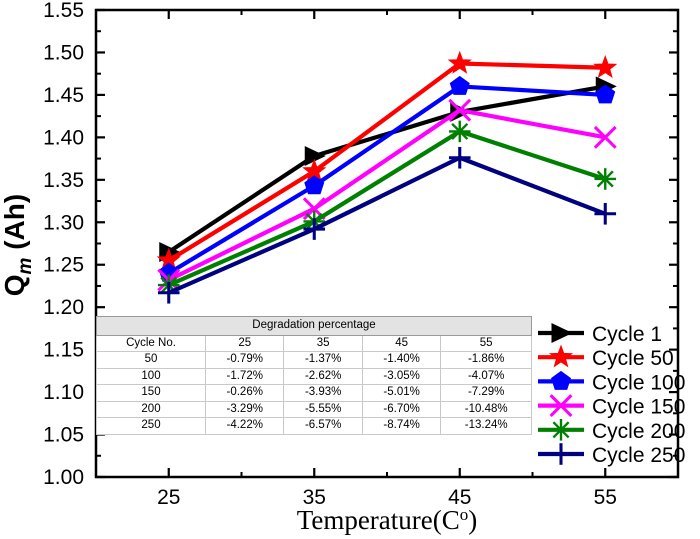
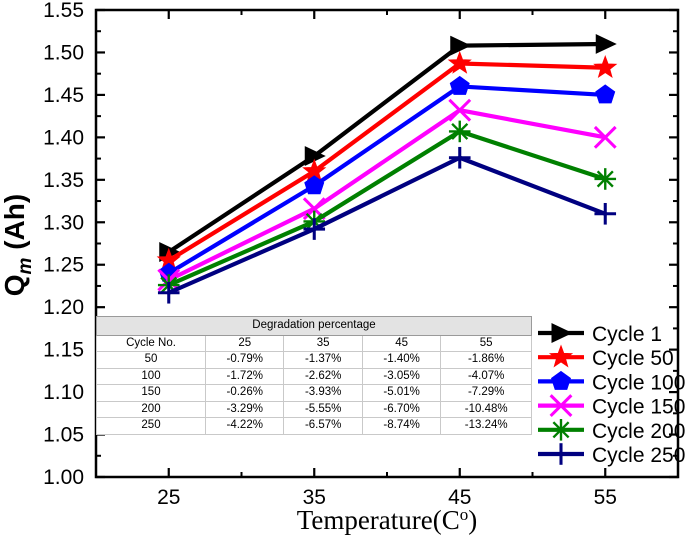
Cycle 1/45: 1.43 -> 1.51
Cycle 1/55: 1.46 -> 1.51
